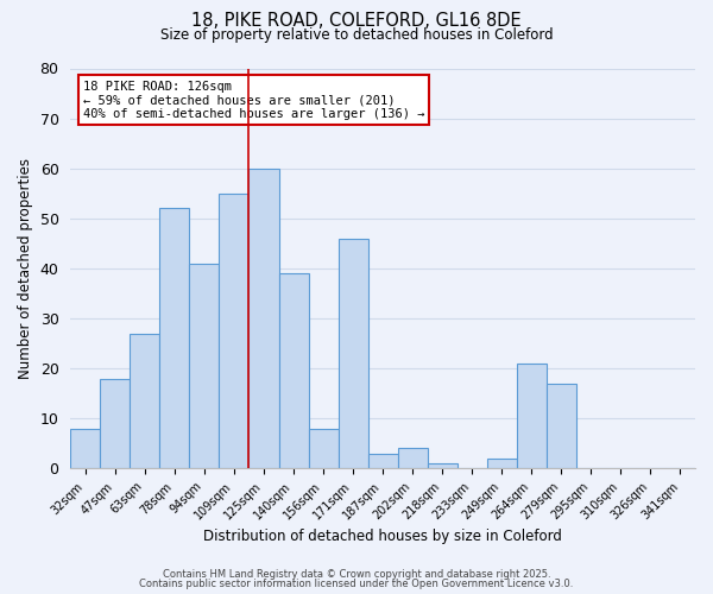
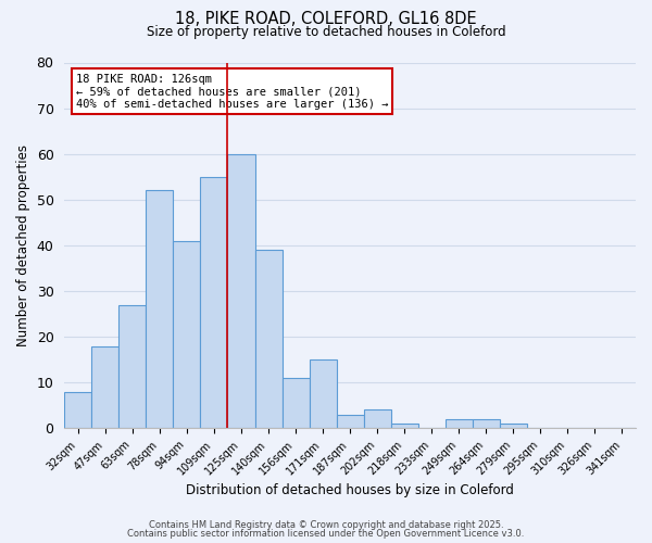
156sqm: 8 -> 11
171sqm: 46 -> 15
264sqm: 21 -> 2
279sqm: 17 -> 1
